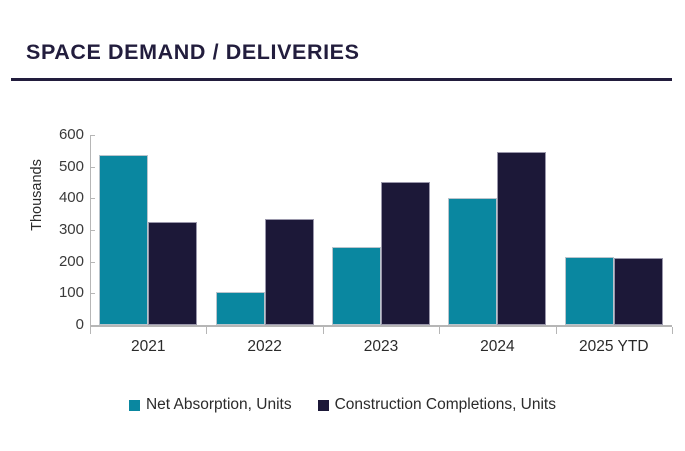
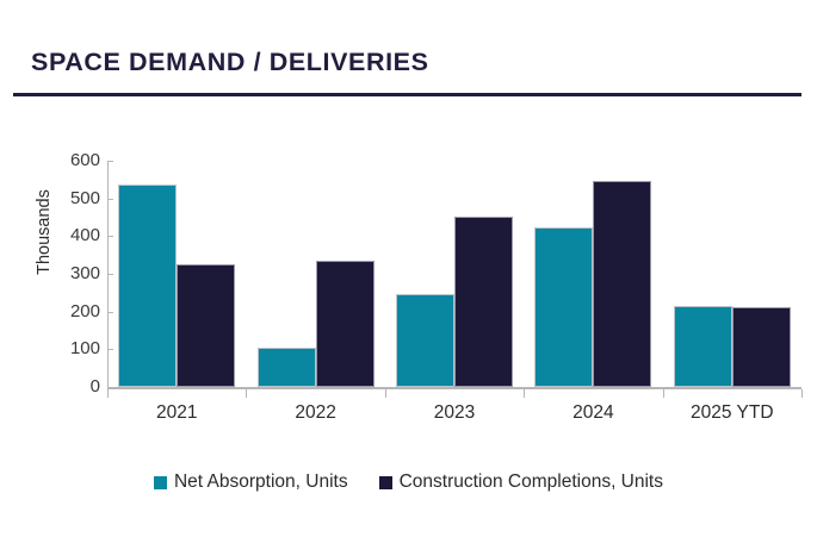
Net Absorption, Units/2024: 400 -> 420
